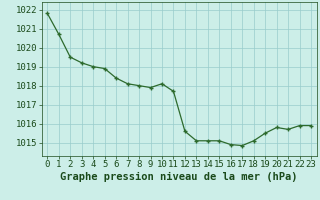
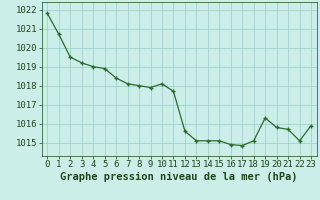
19: 1015.5 -> 1016.3
22: 1015.9 -> 1015.1
